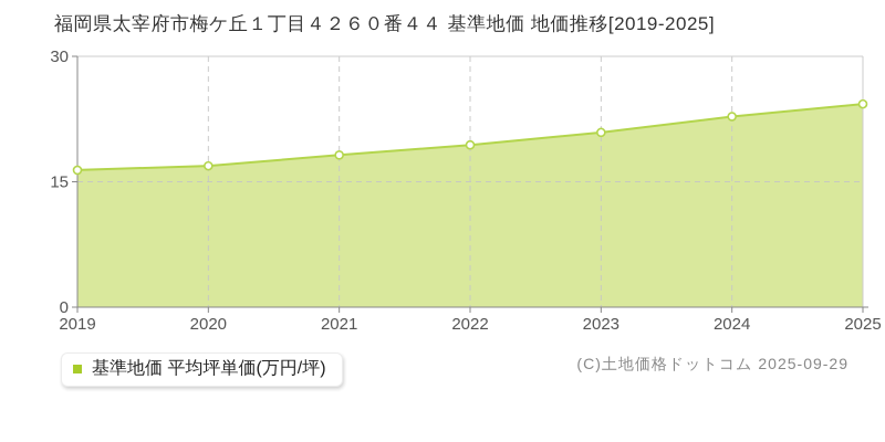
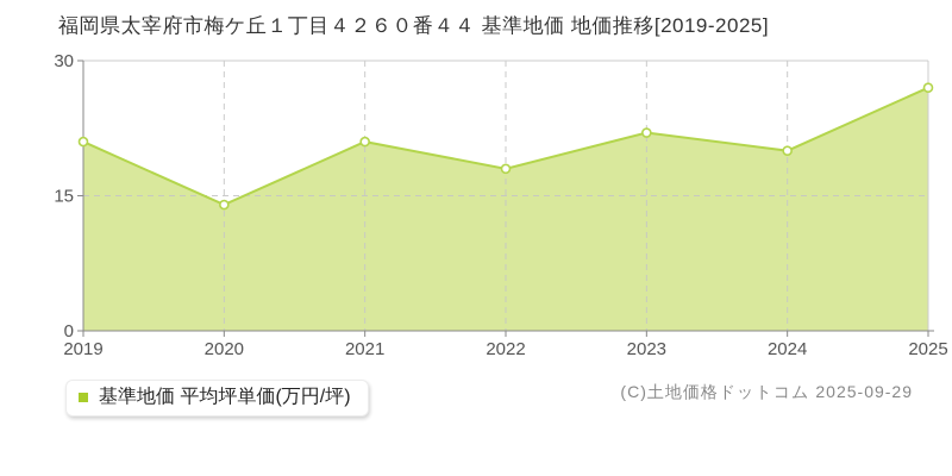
2019: 16 -> 21
2020: 17 -> 14
2021: 18 -> 21
2022: 19 -> 18
2023: 21 -> 22
2024: 23 -> 20
2025: 24 -> 27
